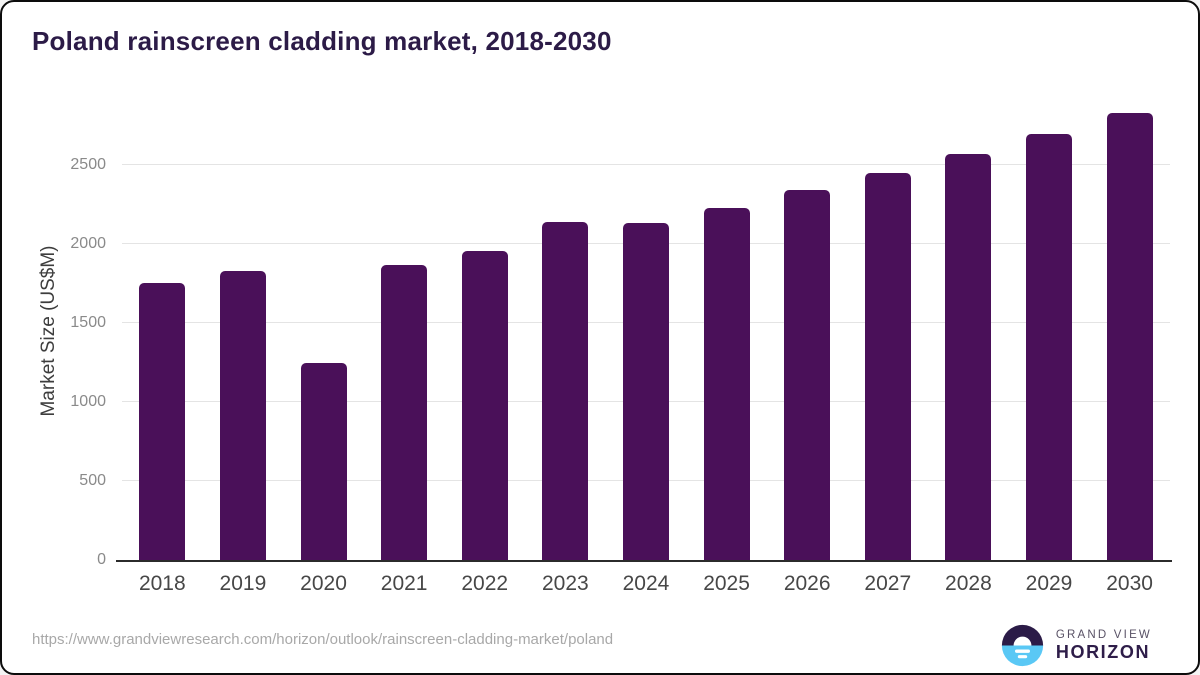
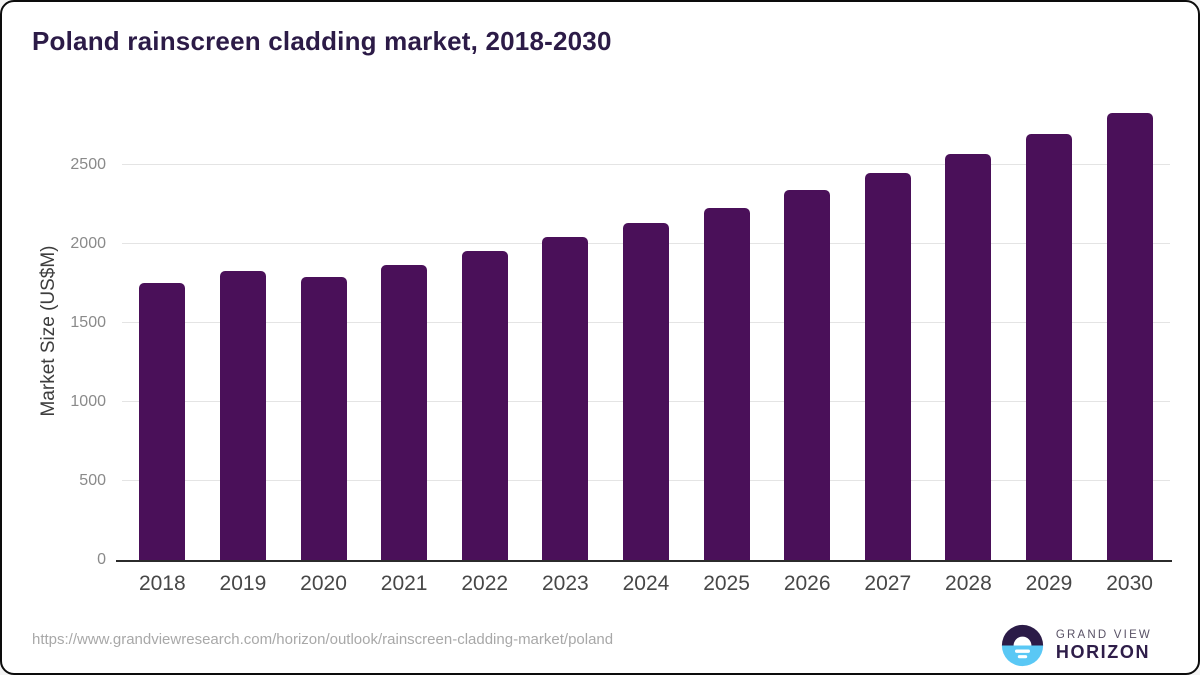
2020: 1250 -> 1790
2023: 2140 -> 2040
